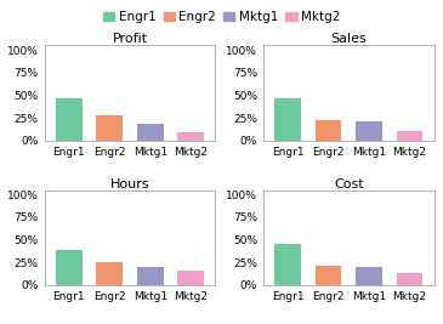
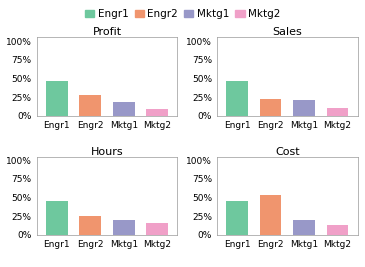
Hours/Engr1: 39% -> 46%
Cost/Engr2: 21% -> 54%
